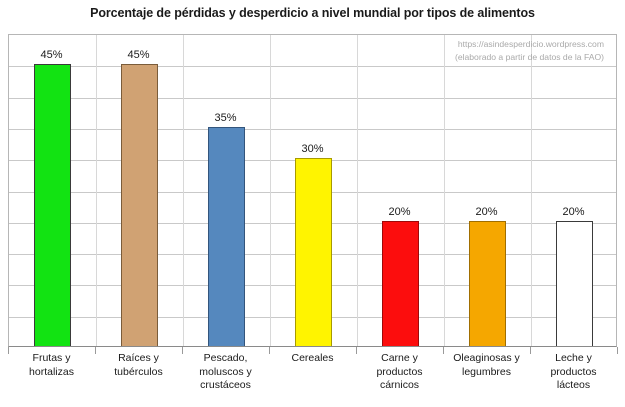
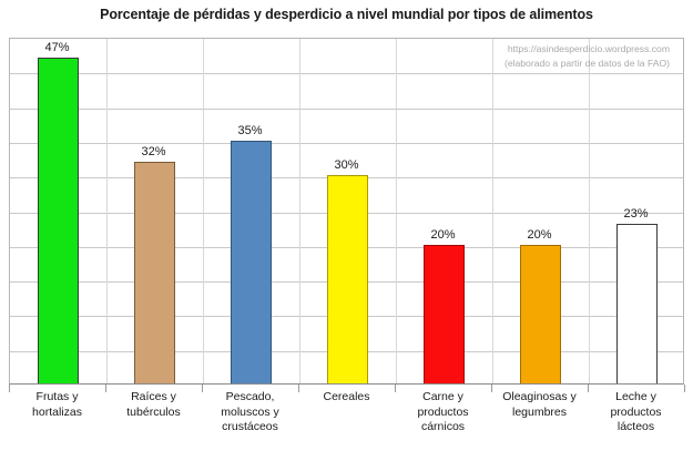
Frutas y hortalizas: 45% -> 47%
Raíces y tubérculos: 45% -> 32%
Leche y productos lácteos: 20% -> 23%
